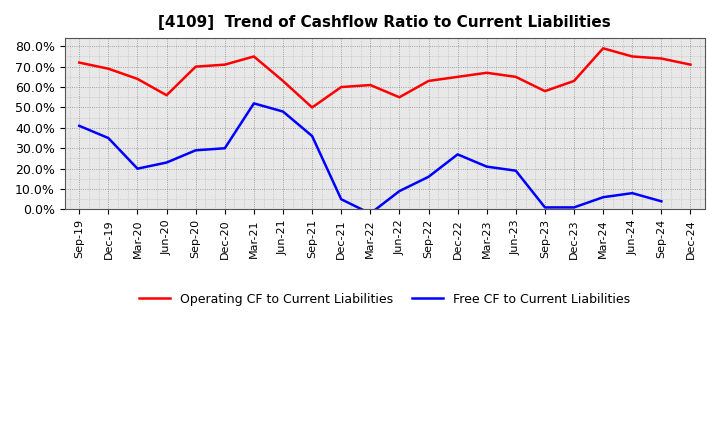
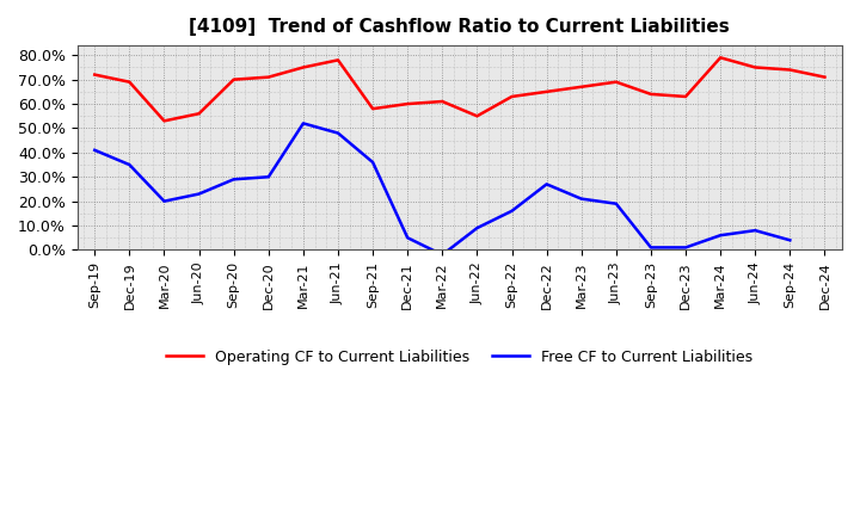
Operating CF to Current Liabilities/Mar-20: 64% -> 53%
Operating CF to Current Liabilities/Jun-21: 63% -> 78%
Operating CF to Current Liabilities/Sep-21: 50% -> 58%
Operating CF to Current Liabilities/Jun-23: 65% -> 69%
Operating CF to Current Liabilities/Sep-23: 58% -> 64%
